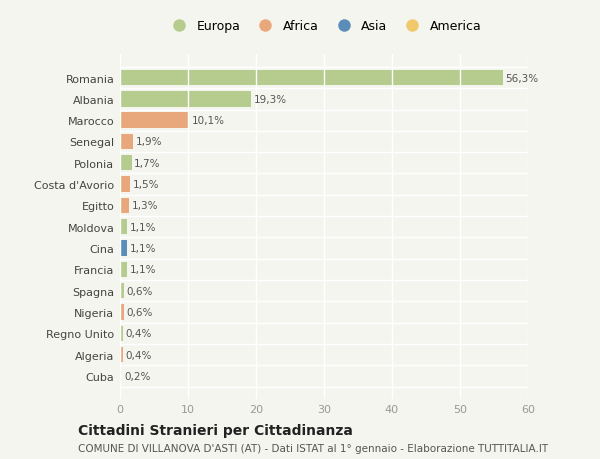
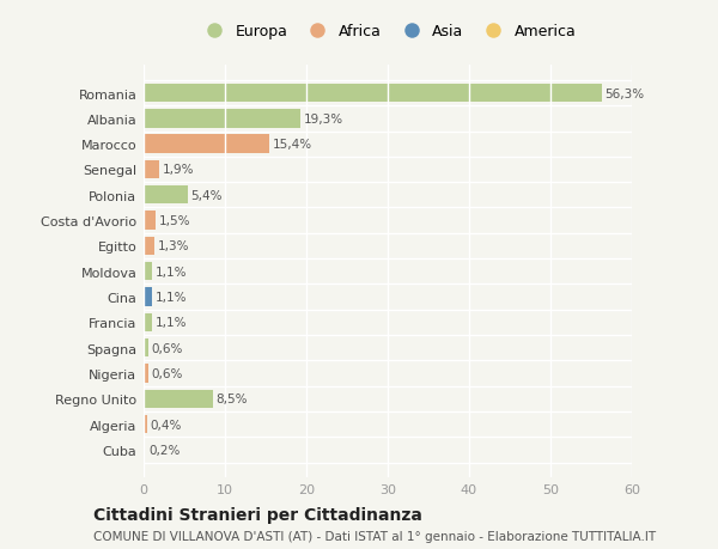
Marocco: 10,1% -> 15,4%
Polonia: 1,7% -> 5,4%
Regno Unito: 0,4% -> 8,5%
